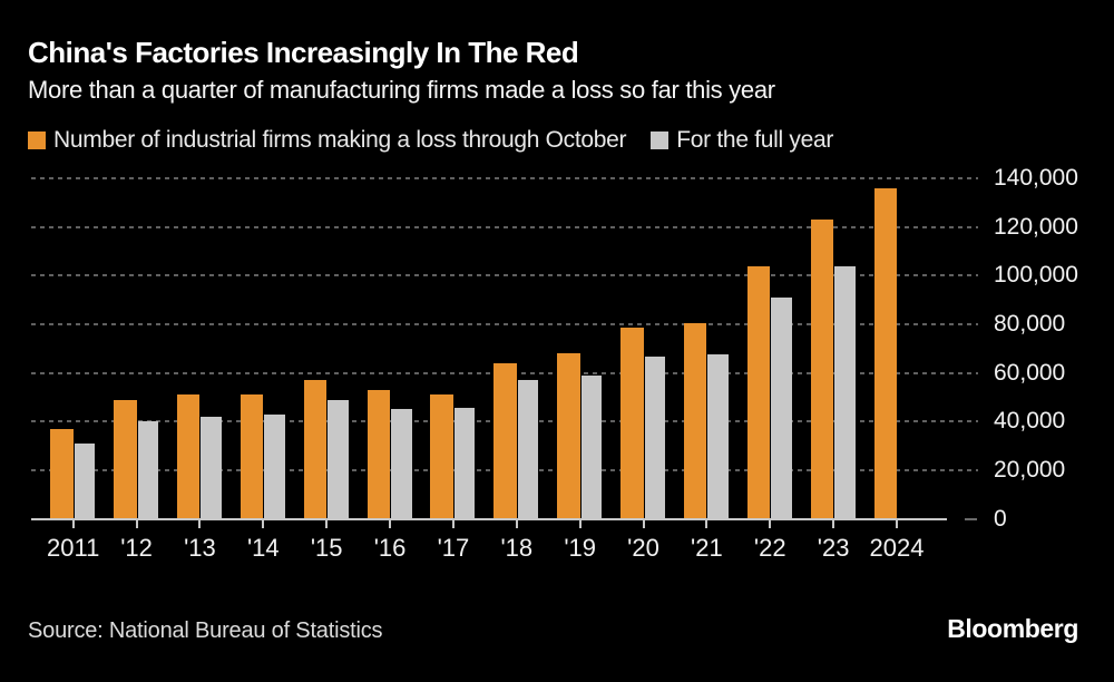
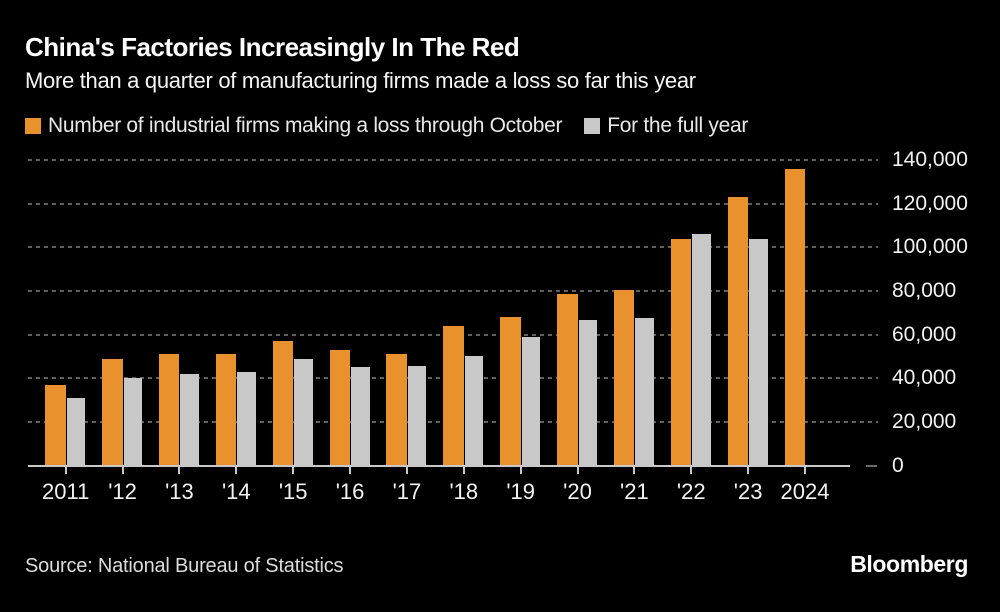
For the full year/'18: 57000 -> 50000
For the full year/'22: 91000 -> 106000
